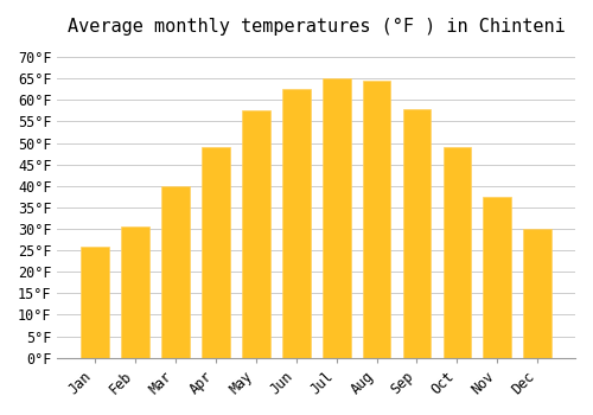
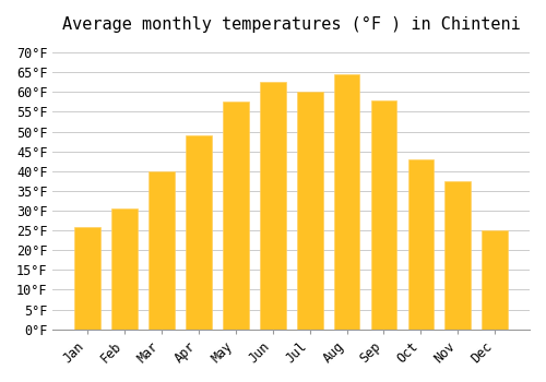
Jul: 65.0°F -> 60.0°F
Oct: 49.0°F -> 43.0°F
Dec: 30.0°F -> 25.0°F
